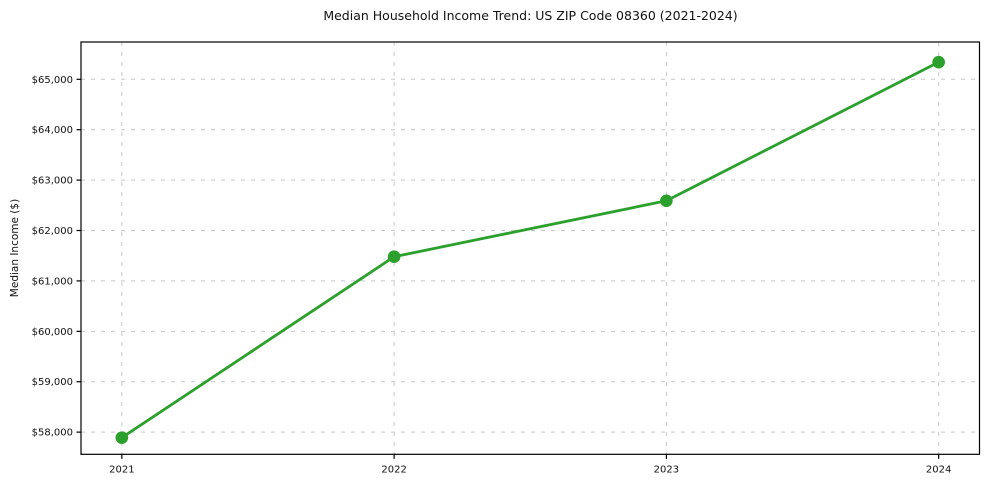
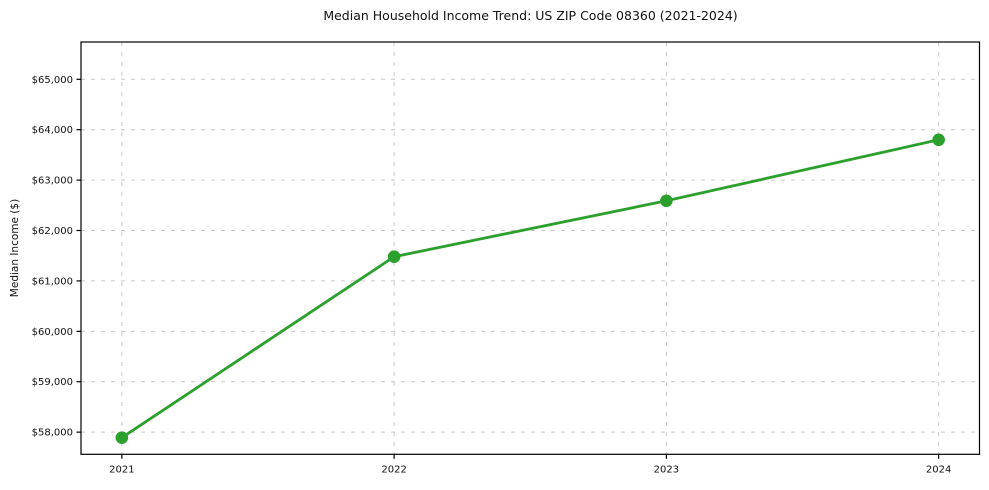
2024: $65300 -> $63800
